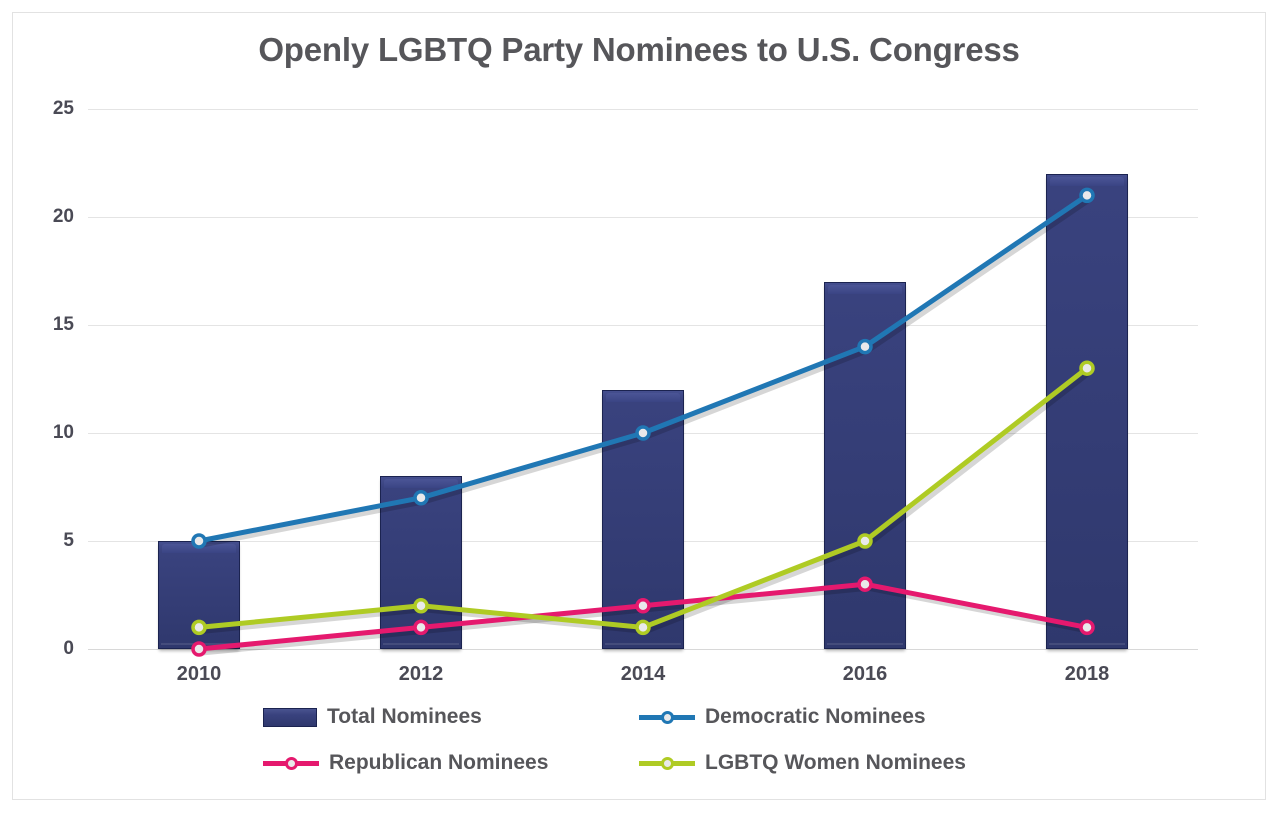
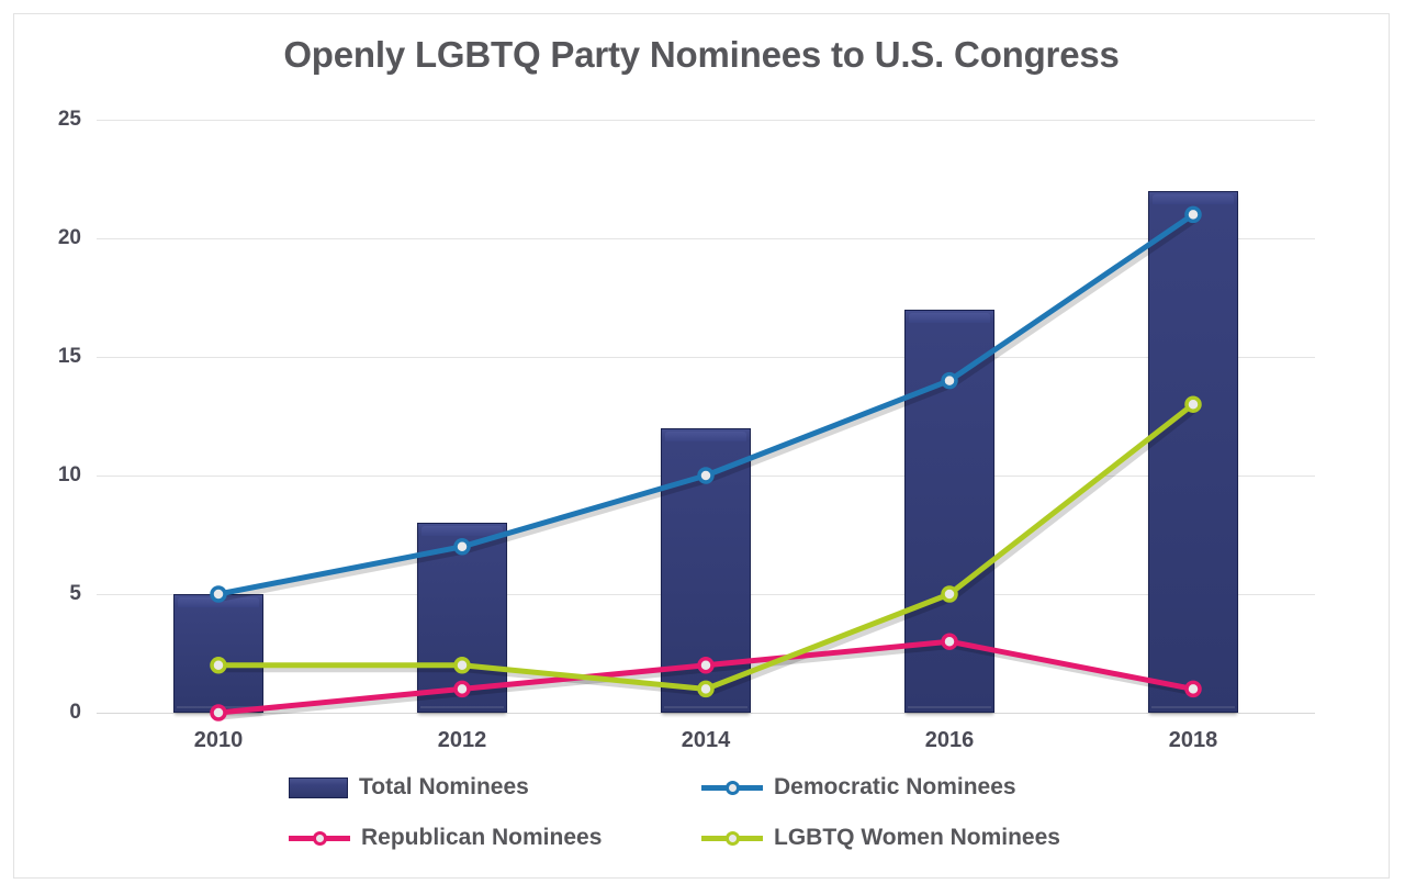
LGBTQ Women Nominees/2010: 1 -> 2
